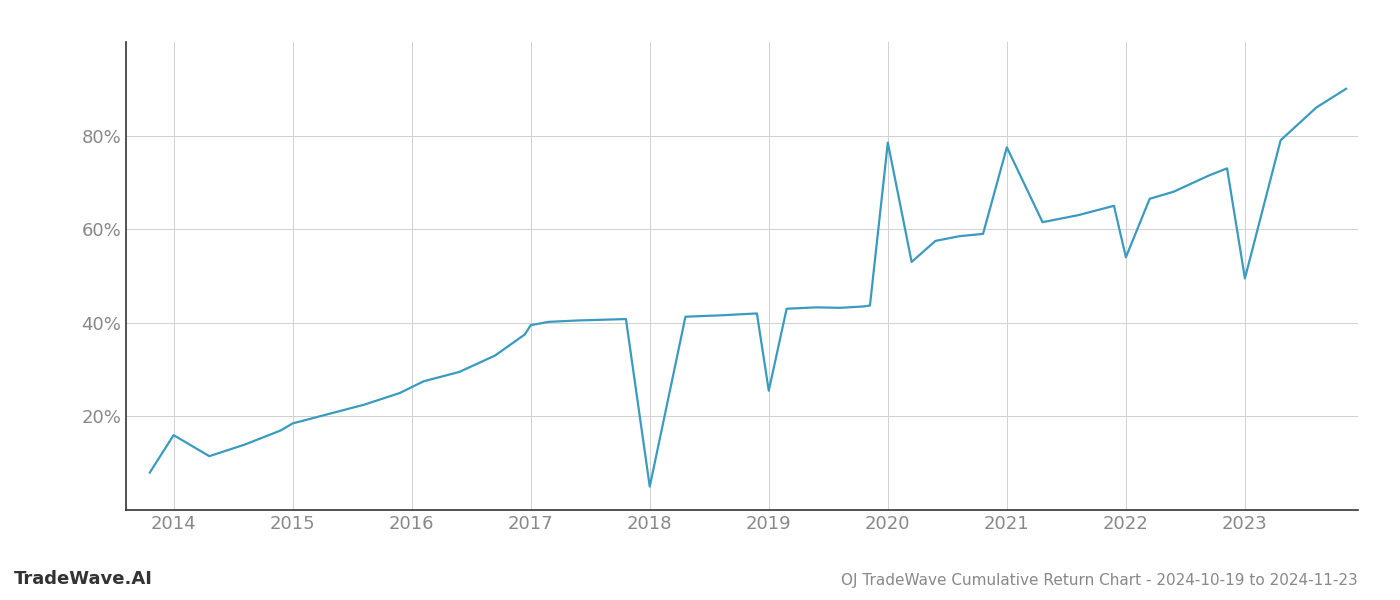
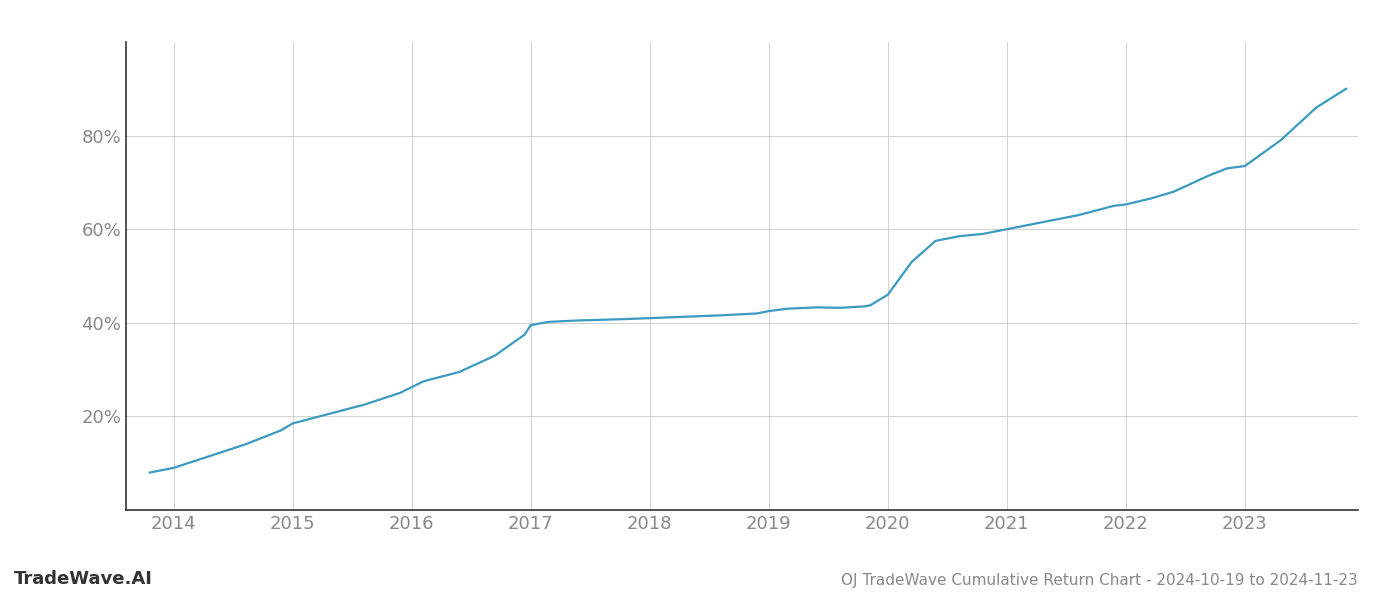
2014: 16.0% -> 9.0%
2018: 5.0% -> 41.0%
2019: 25.5% -> 42.5%
2020: 78.5% -> 46.0%
2021: 77.5% -> 60.0%
2022: 54.0% -> 65.3%
2023: 49.5% -> 73.5%
